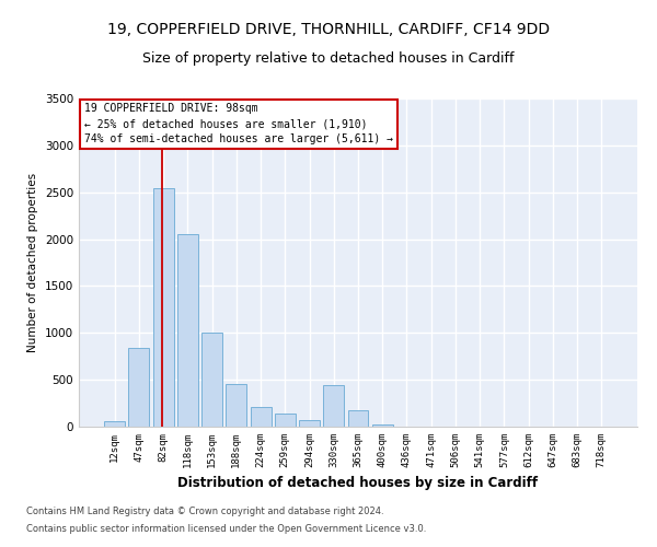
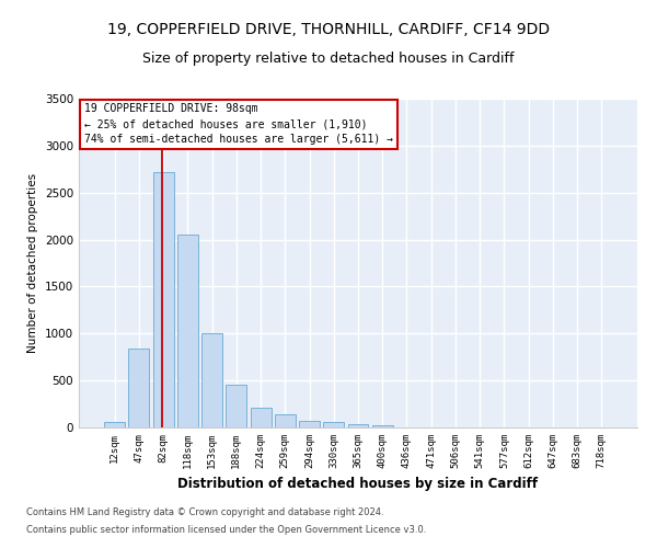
82sqm: 2540 -> 2720
330sqm: 440 -> 60
365sqm: 180 -> 30
